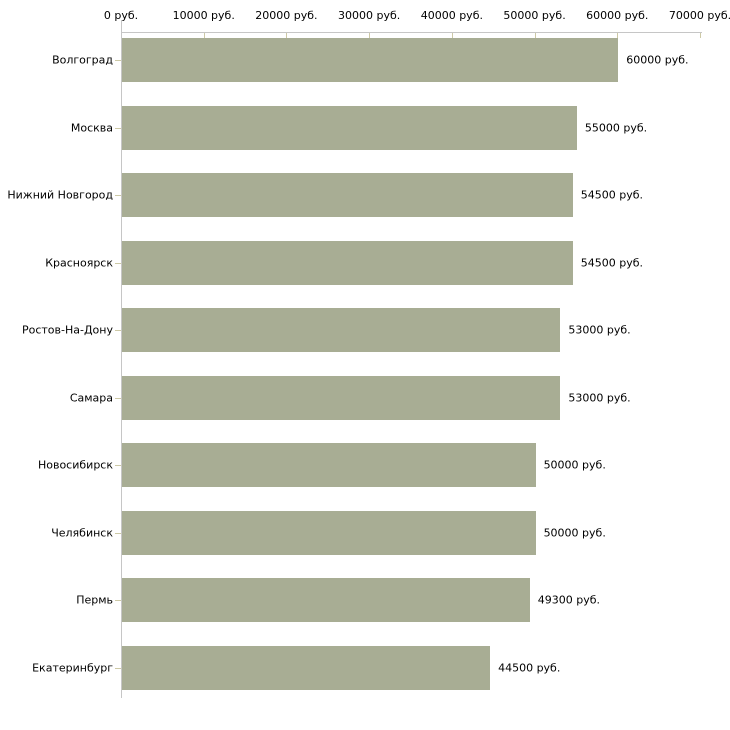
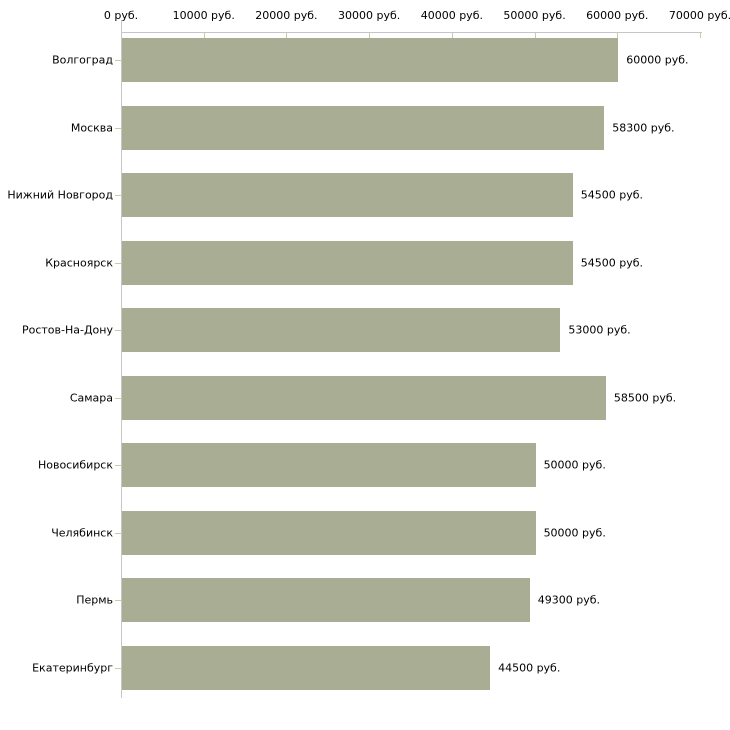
Москва: 55000 -> 58300
Самара: 53000 -> 58500
